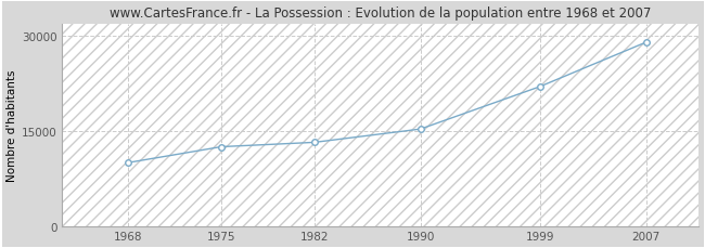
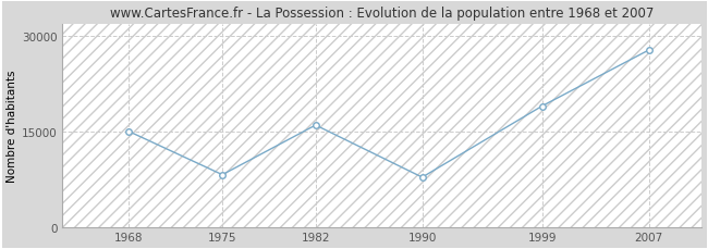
1968: 10000 -> 15000
1975: 12500 -> 8200
1982: 13200 -> 16000
1990: 15300 -> 7800
1999: 22000 -> 19000
2007: 29000 -> 27800
